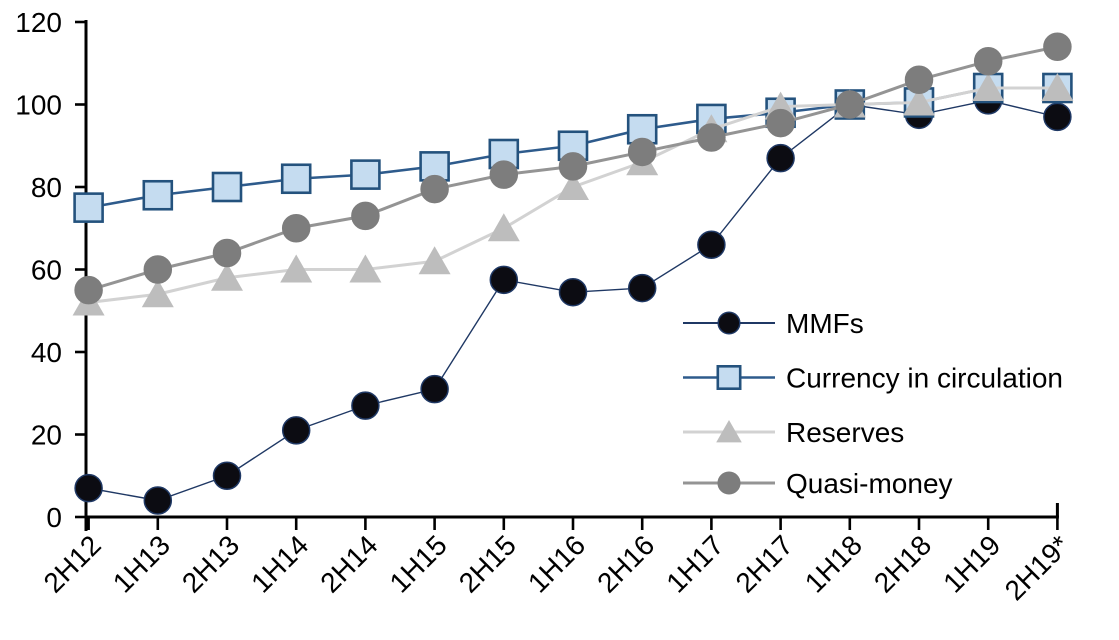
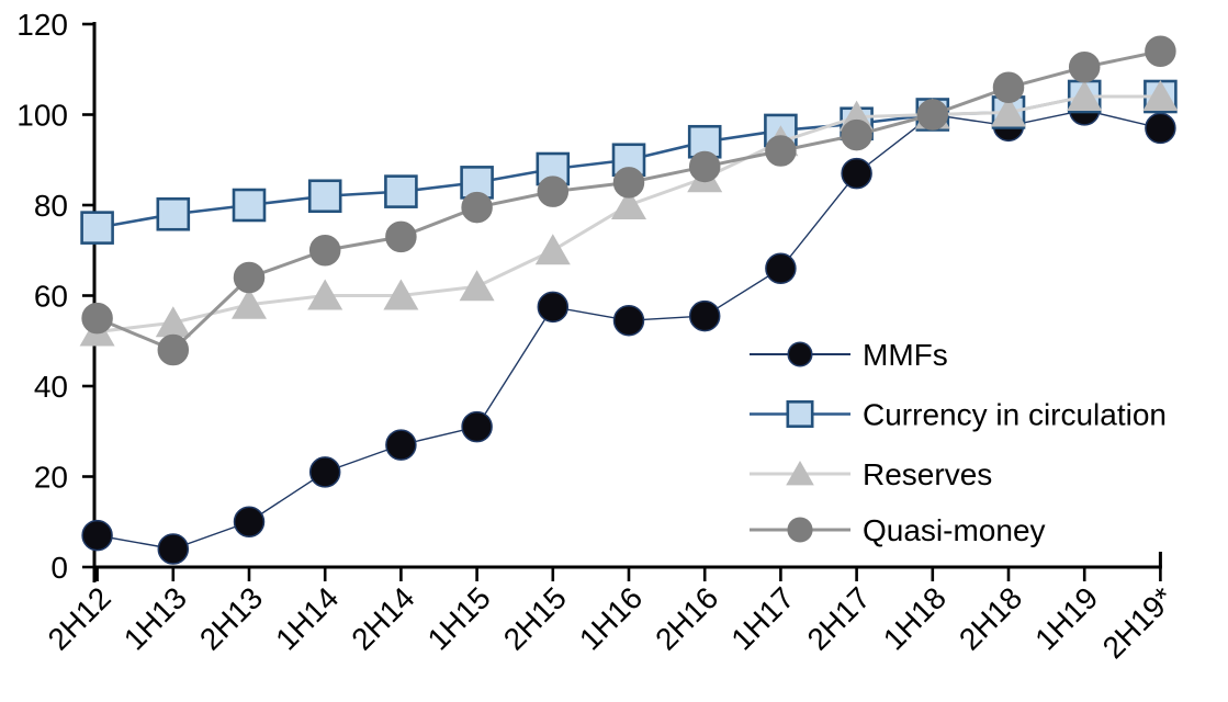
Quasi-money/1H13: 60 -> 48
